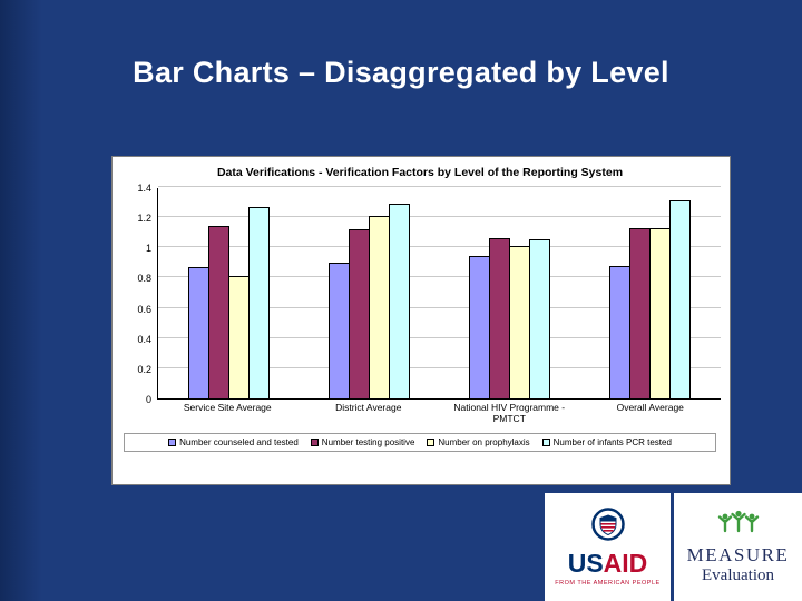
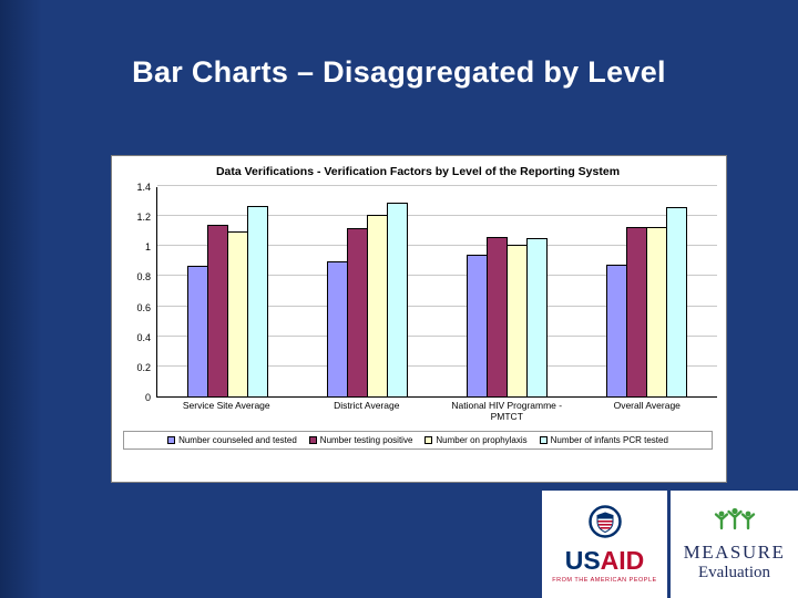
Number on prophylaxis/Service Site Average: 0.81 -> 1.10
Number of infants PCR tested/Overall Average: 1.31 -> 1.26
